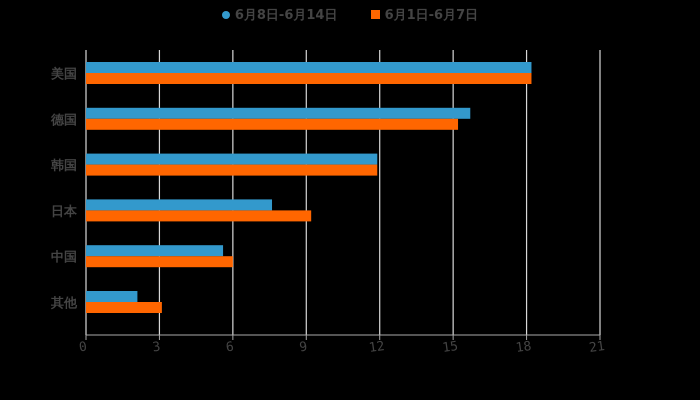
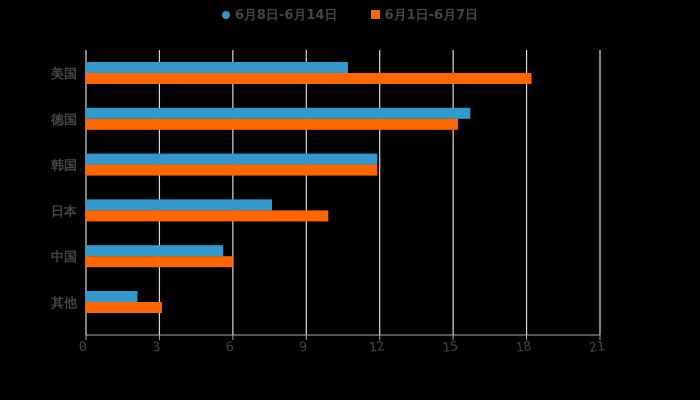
6月8日-6月14日/美国: 18.2 -> 10.7
6月1日-6月7日/日本: 9.2 -> 9.9
